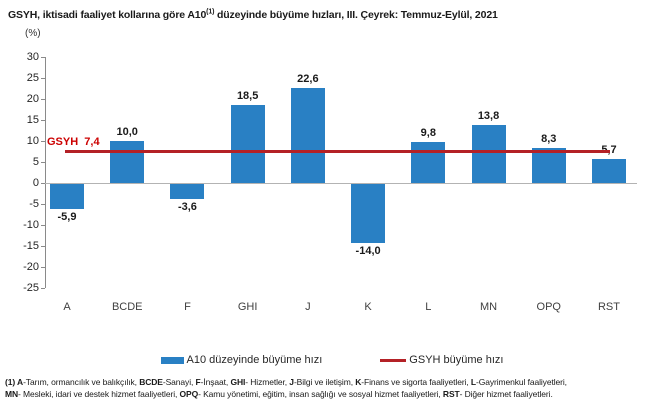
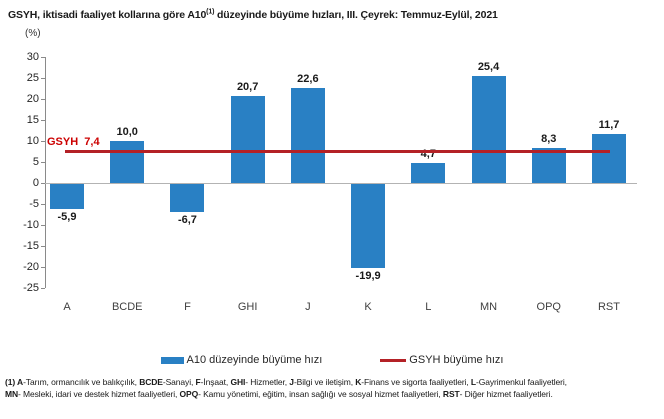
F: -3,6 -> -6,7
GHI: 18,5 -> 20,7
K: -14,0 -> -19,9
L: 9,8 -> 4,7
MN: 13,8 -> 25,4
RST: 5,7 -> 11,7
